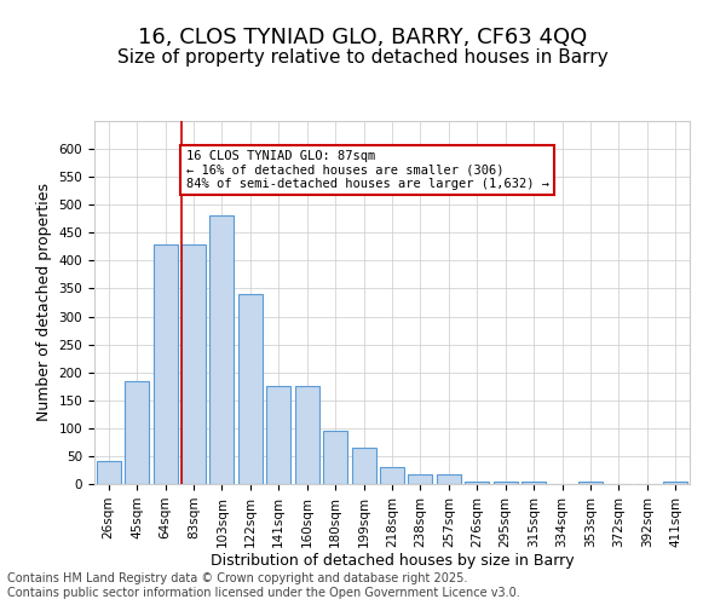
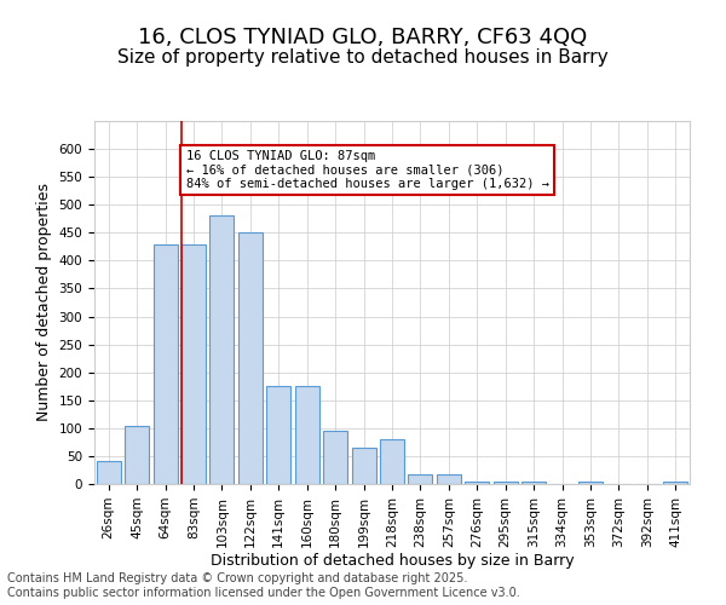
45sqm: 185 -> 105
122sqm: 340 -> 450
218sqm: 30 -> 80
